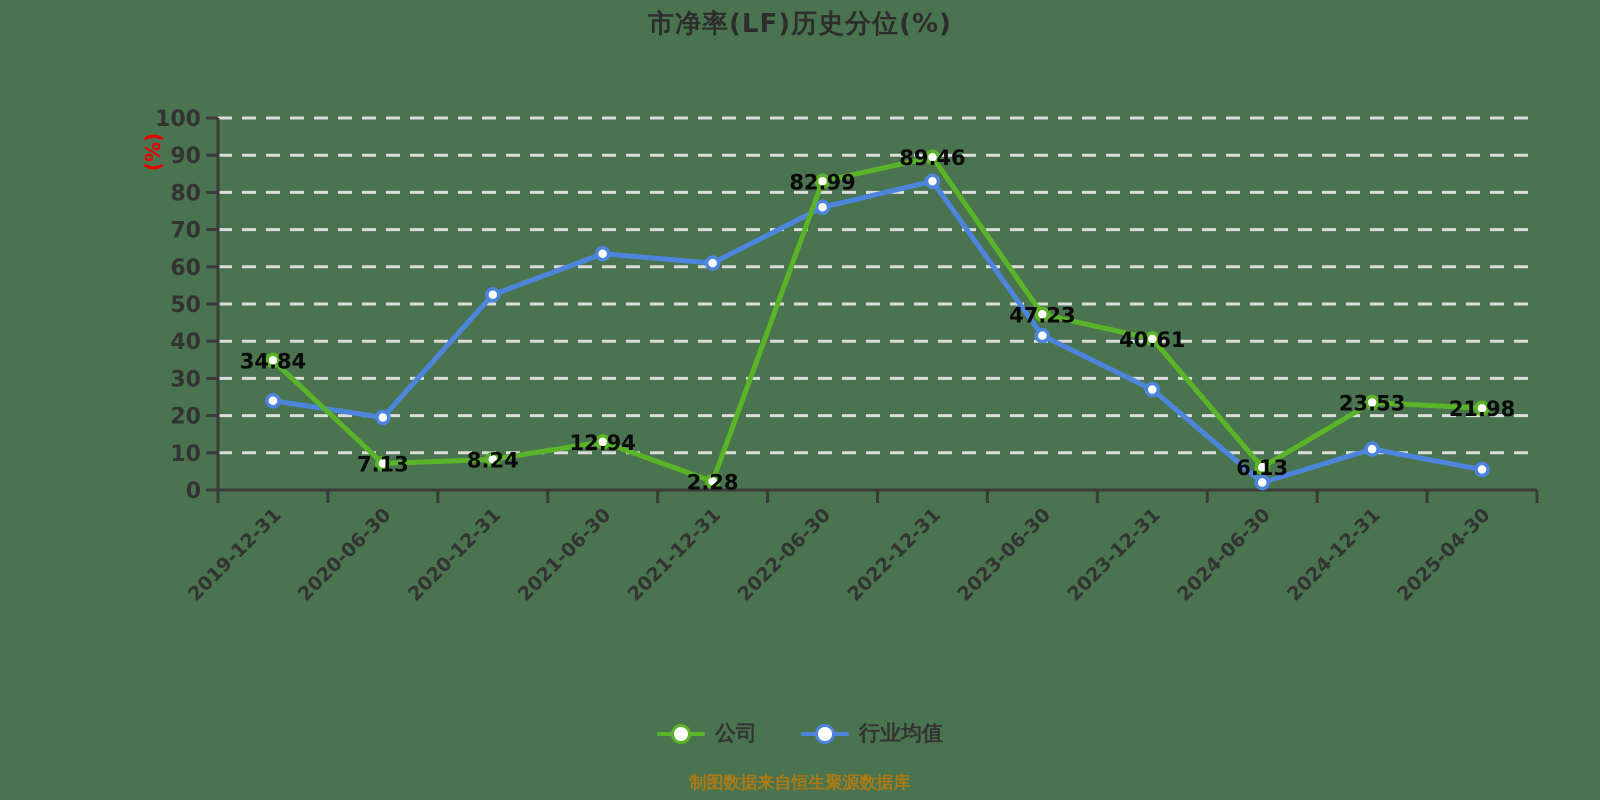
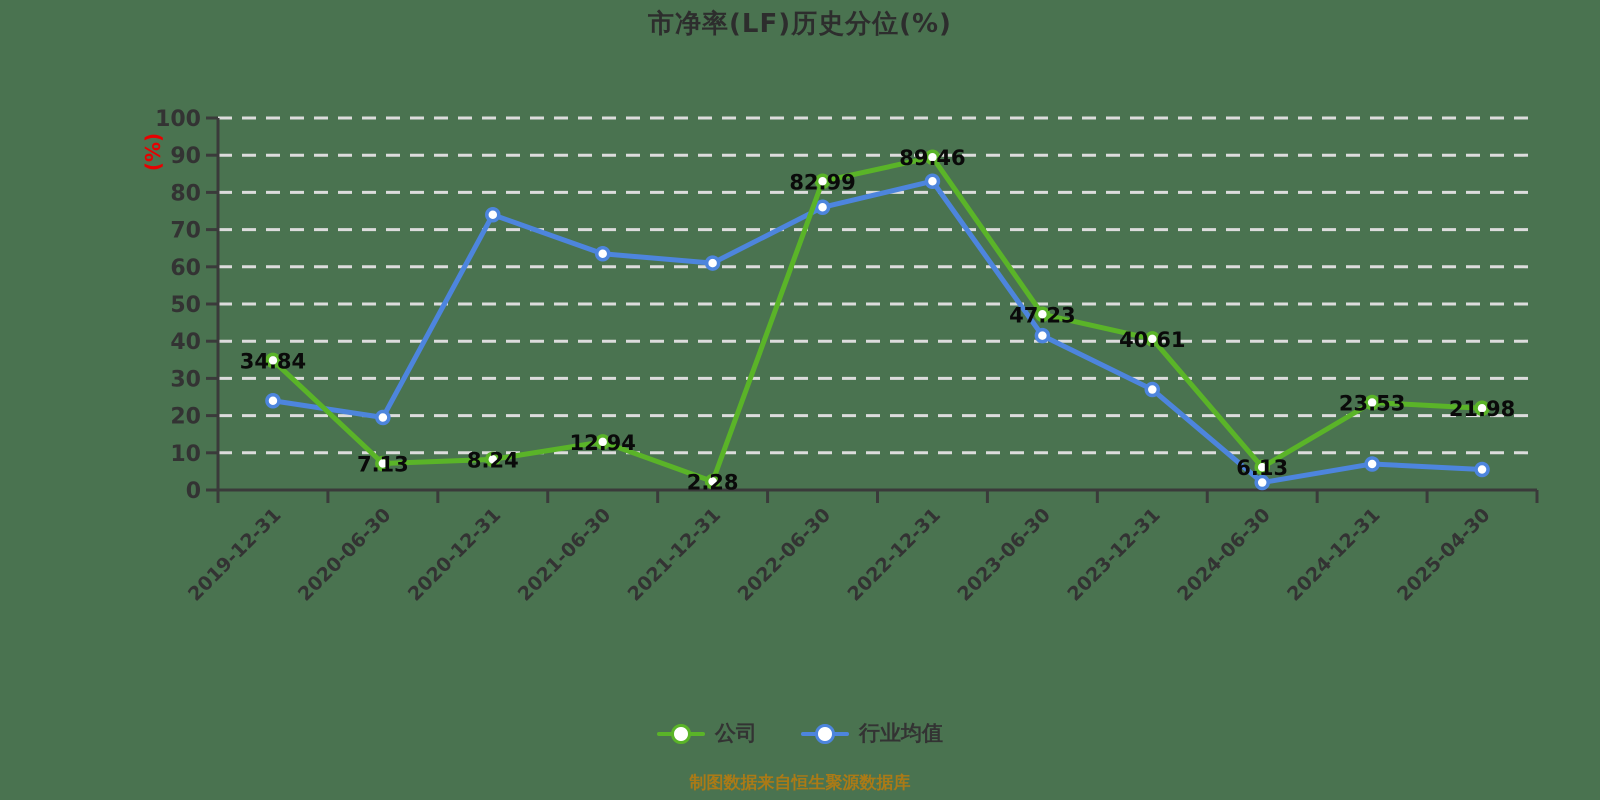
行业均值/2020-12-31: 52 -> 74
行业均值/2024-12-31: 11 -> 7
